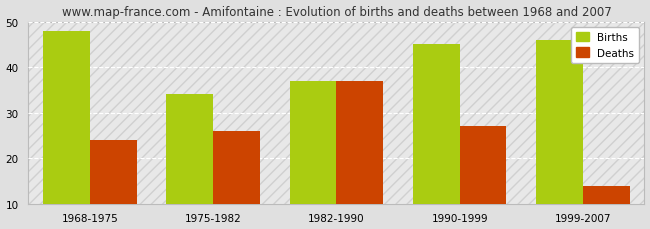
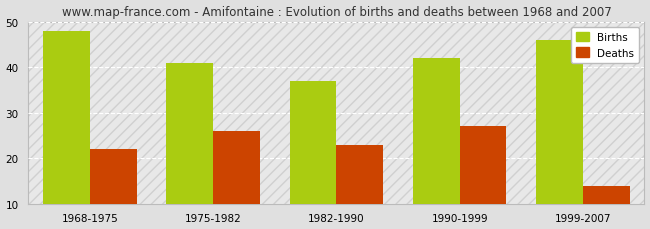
Deaths/1968-1975: 24 -> 22
Births/1975-1982: 34 -> 41
Deaths/1982-1990: 37 -> 23
Births/1990-1999: 45 -> 42
